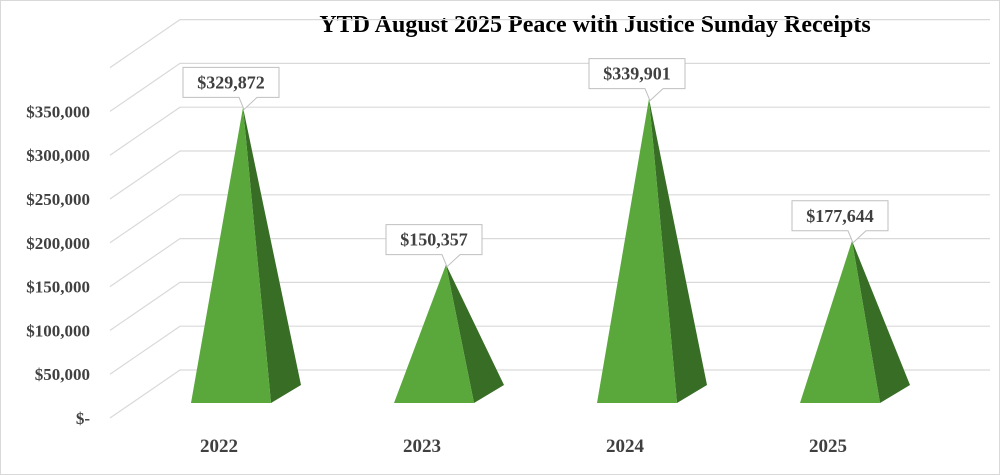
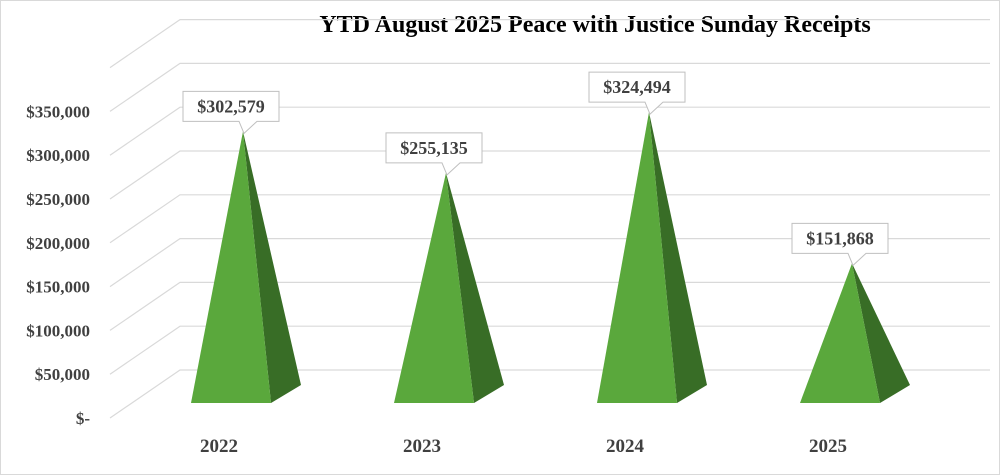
2022: $329,872 -> $302,579
2023: $150,357 -> $255,135
2024: $339,901 -> $324,494
2025: $177,644 -> $151,868
